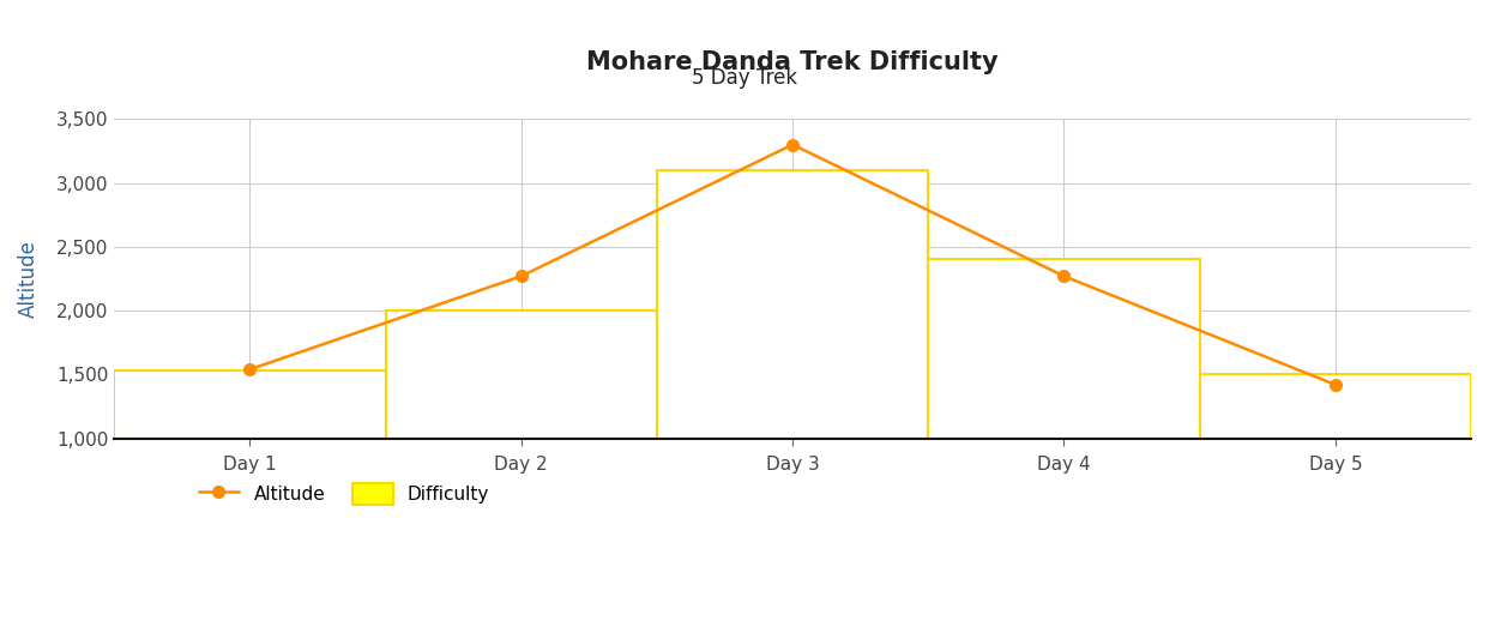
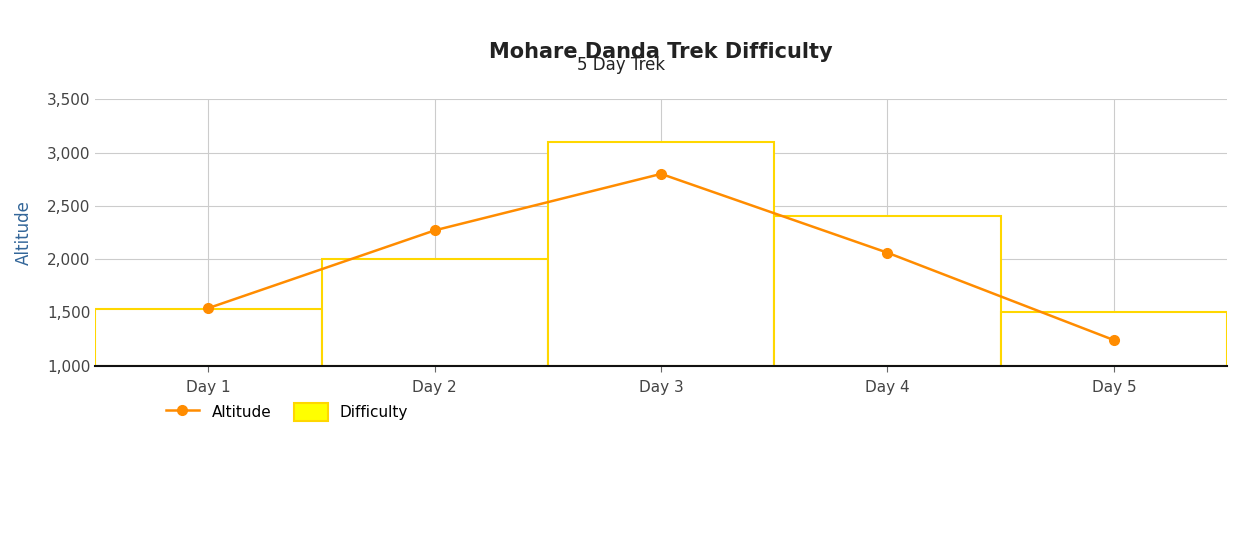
Day 3: 3,300 -> 2,800
Day 4: 2,270 -> 2,060
Day 5: 1,420 -> 1,240
